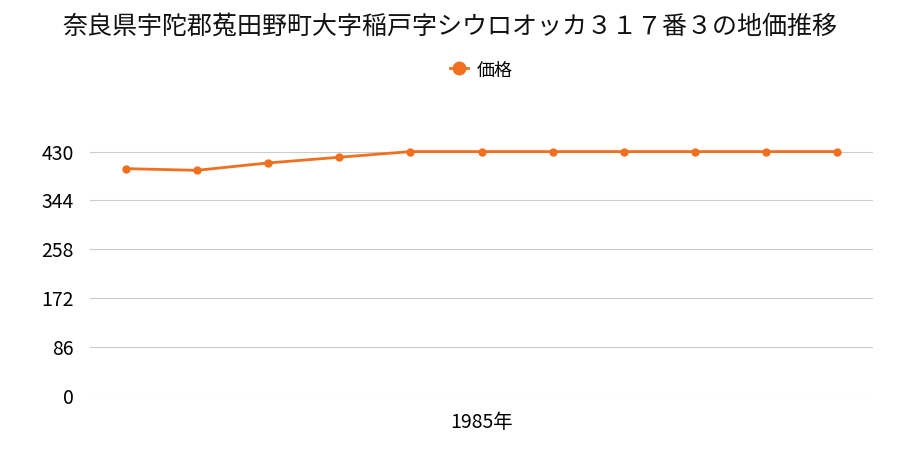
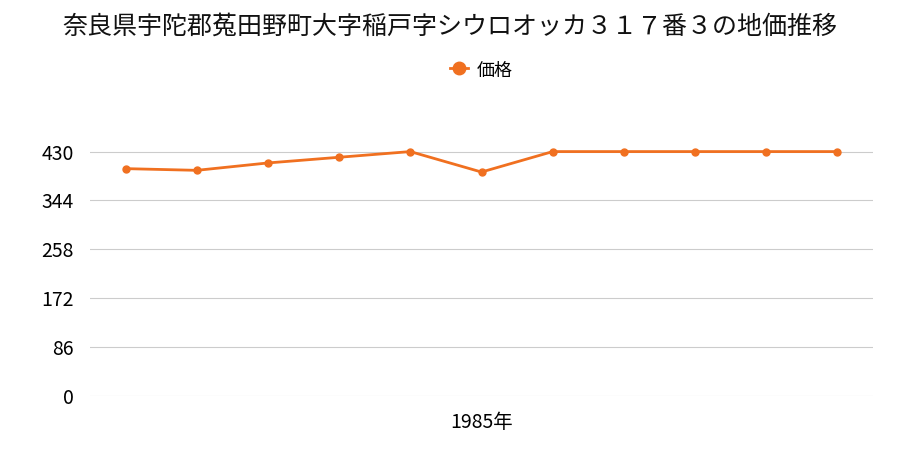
1985年: 430 -> 394
